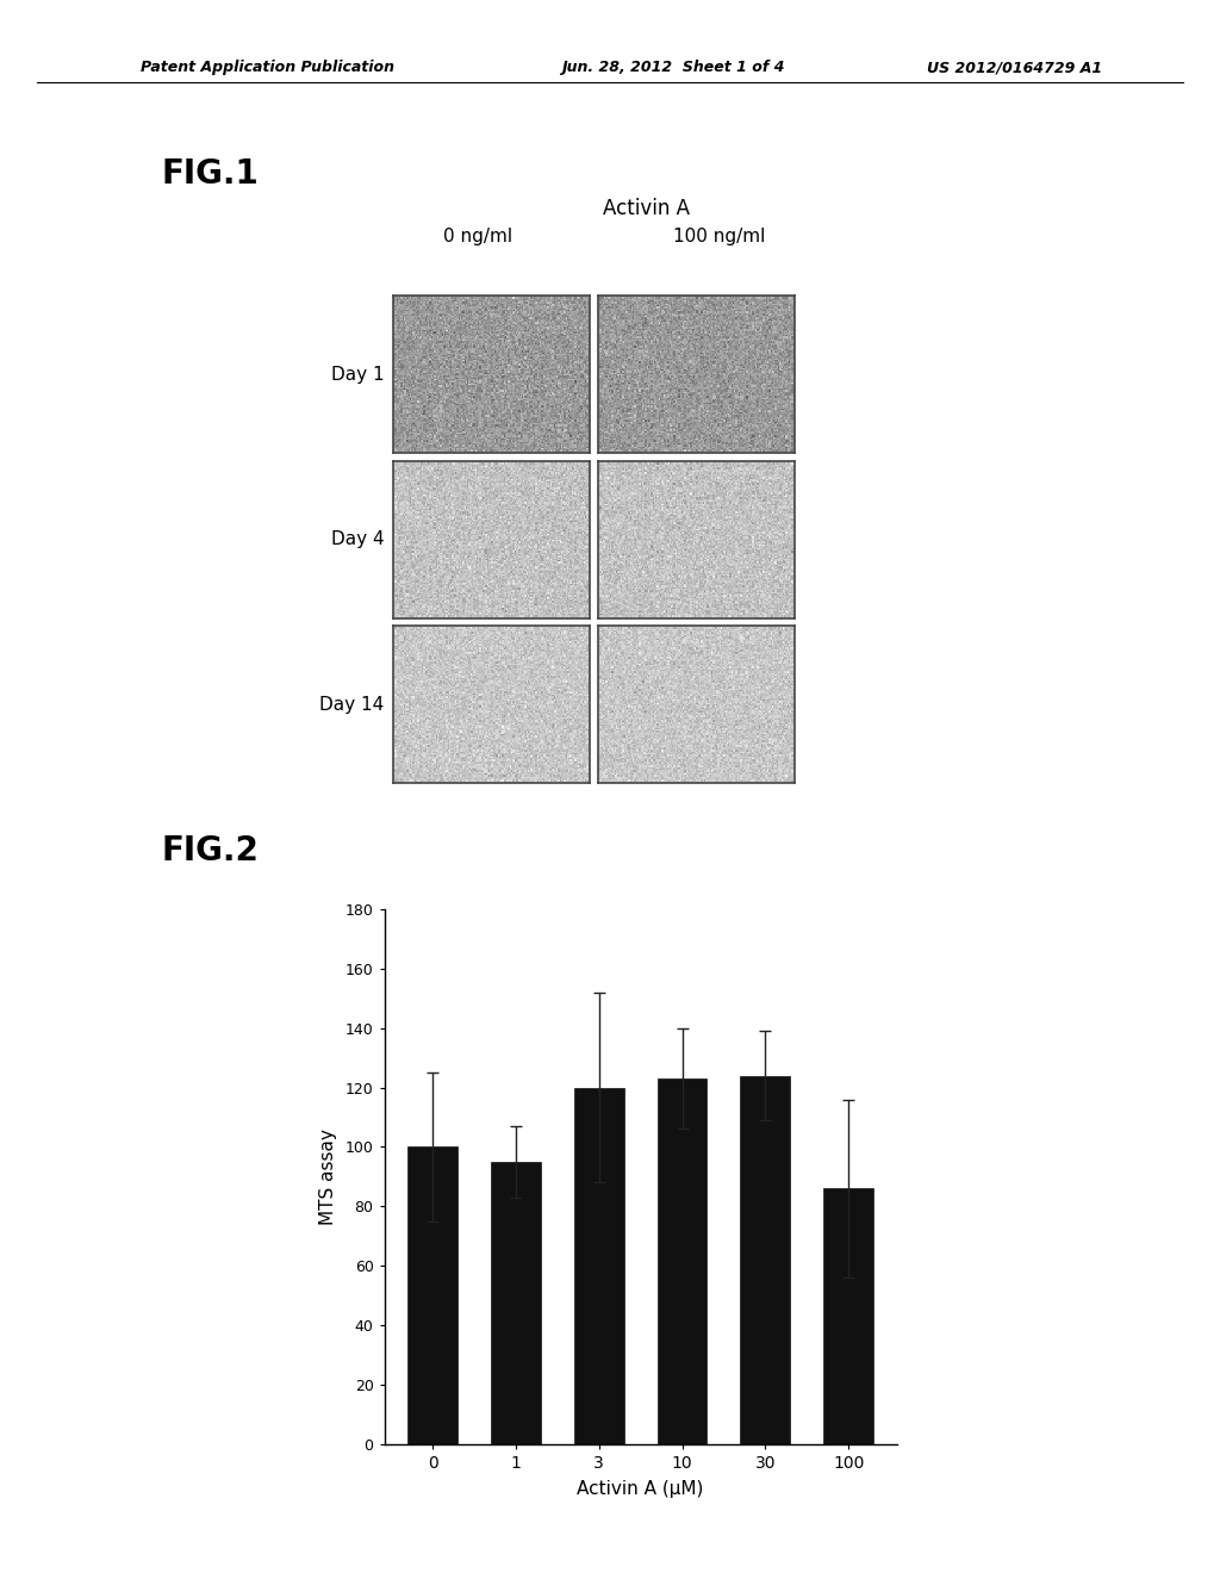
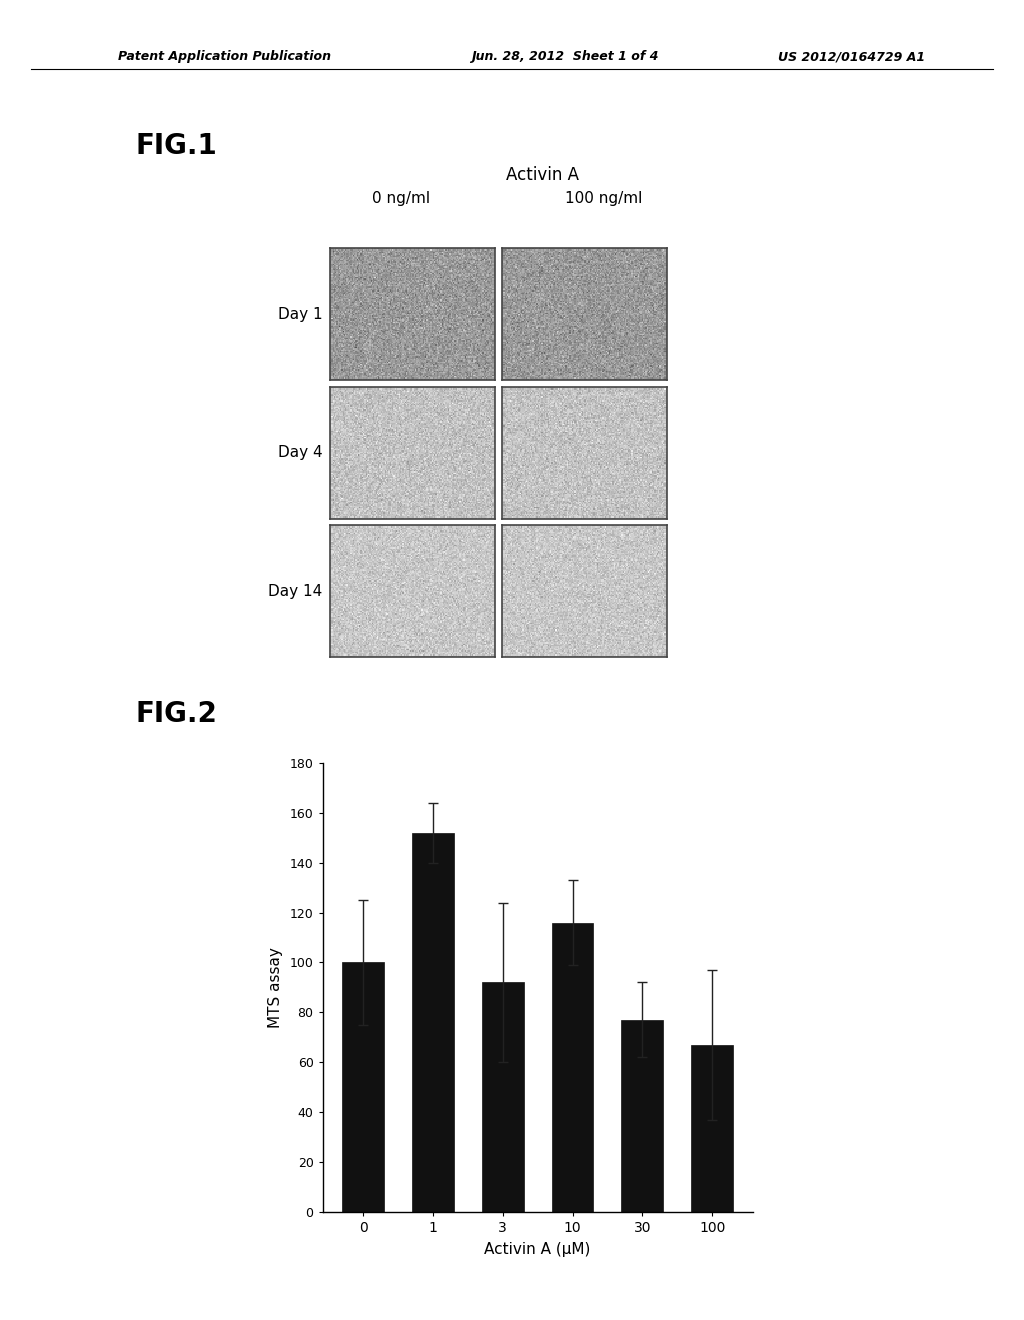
1: 95 -> 152
3: 120 -> 92
10: 123 -> 116
30: 124 -> 77
100: 86 -> 67
